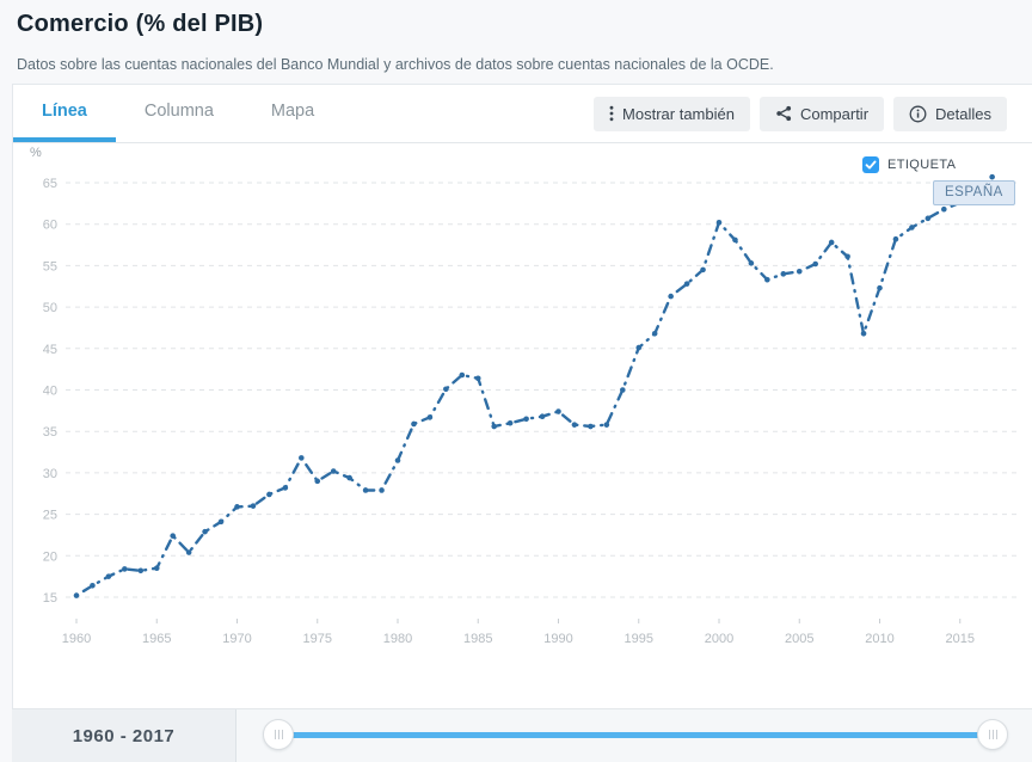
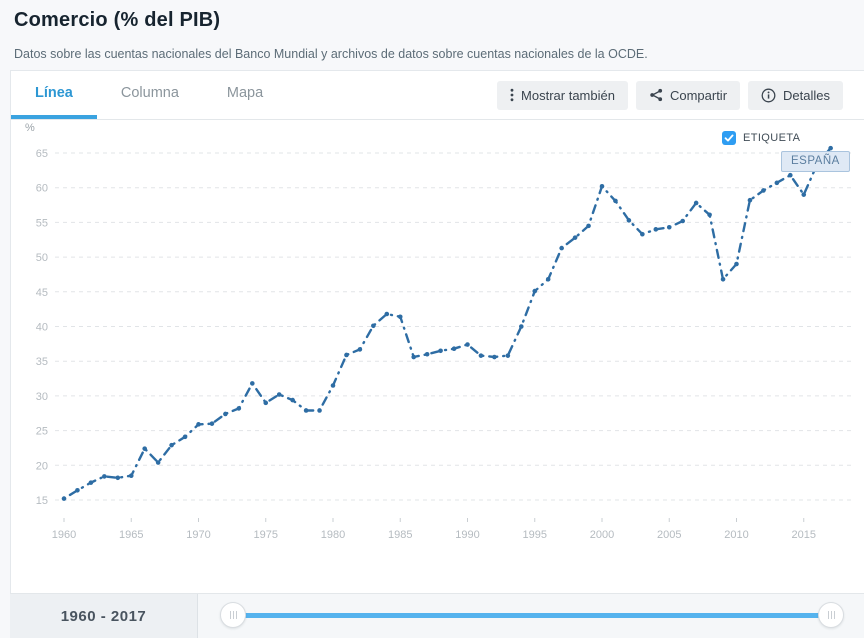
2010: 52 -> 49
2015: 63 -> 59
